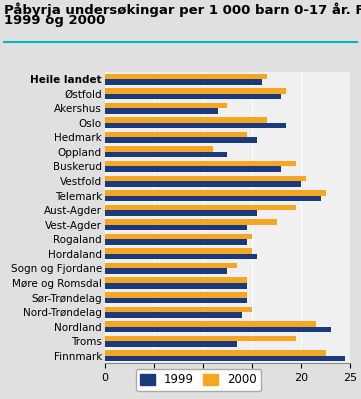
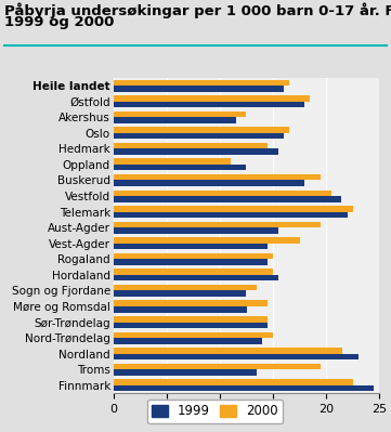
1999/Oslo: 18.5 -> 16.0
1999/Vestfold: 20.0 -> 21.4
1999/Møre og Romsdal: 14.5 -> 12.6
